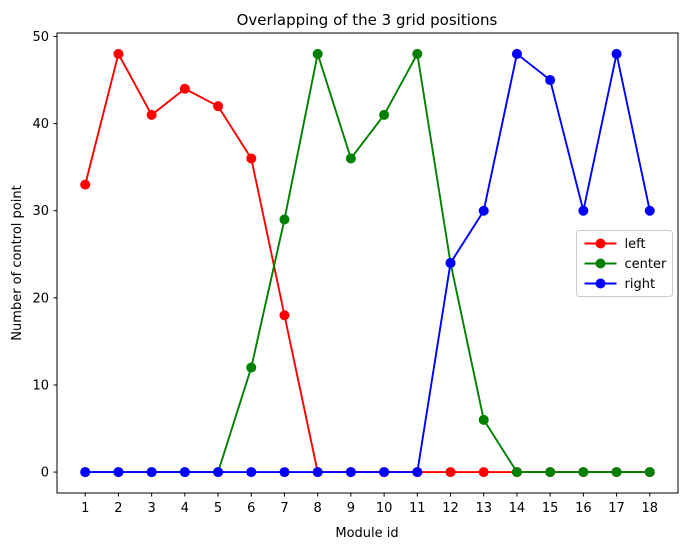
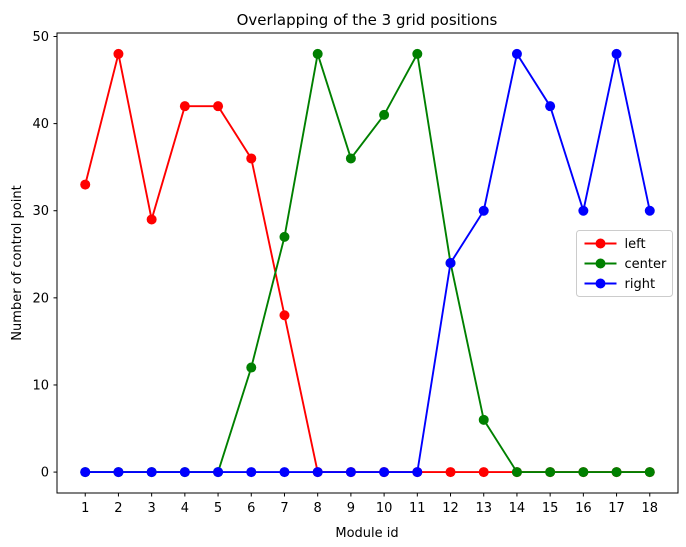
left/3: 41 -> 29
left/4: 44 -> 42
center/7: 29 -> 27
right/15: 45 -> 42
